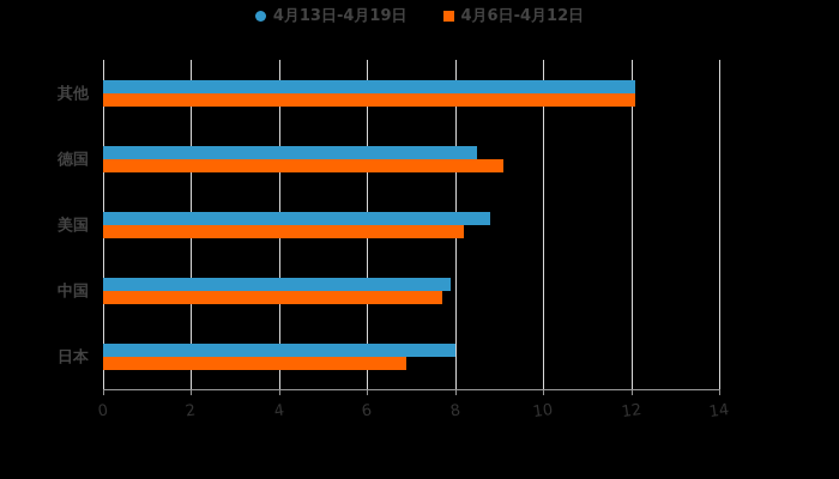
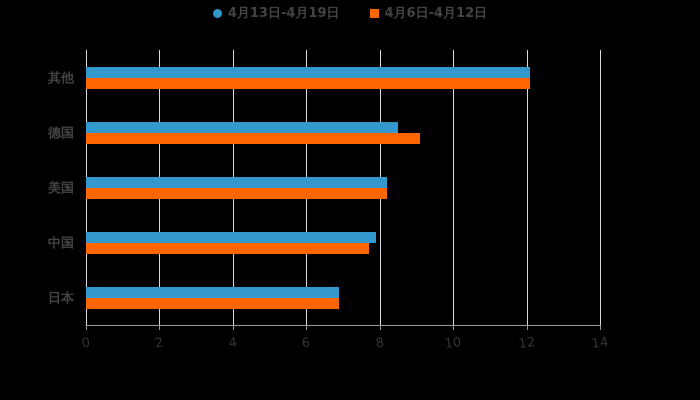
4月13日-4月19日/美国: 8.8 -> 8.2
4月13日-4月19日/日本: 8.0 -> 6.9
